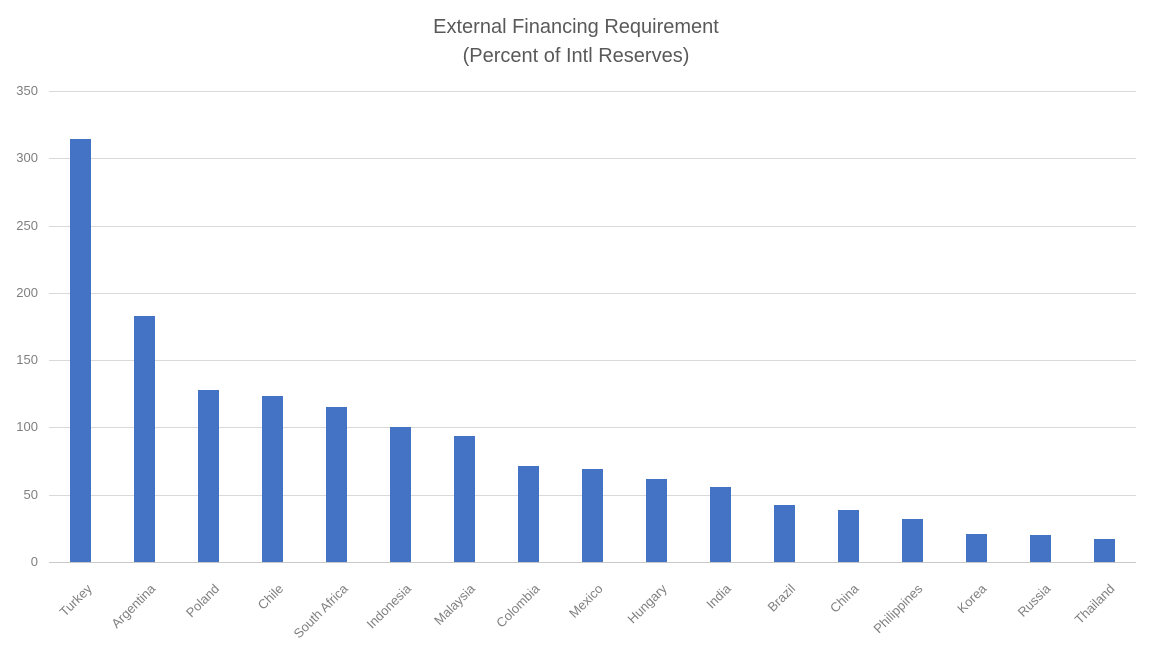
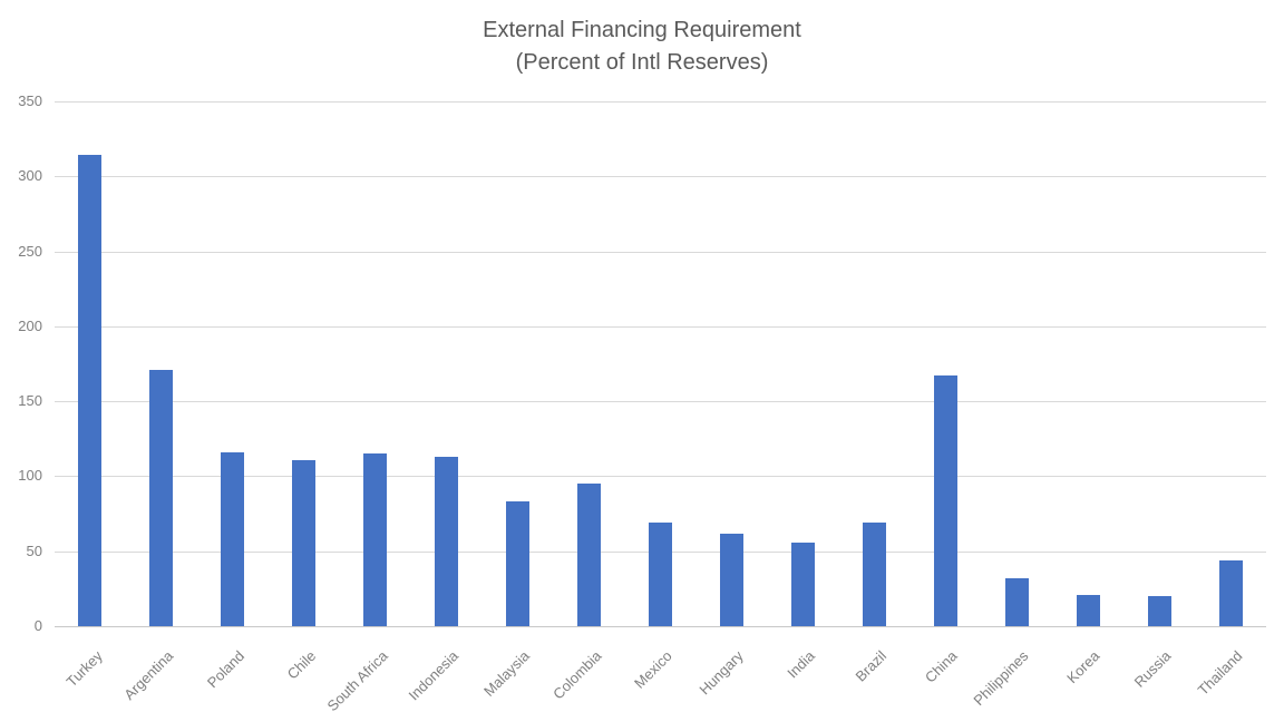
Argentina: 183 -> 171
Poland: 128 -> 116
Chile: 123 -> 111
Indonesia: 100 -> 113
Malaysia: 94 -> 83
Colombia: 71 -> 95
Brazil: 42 -> 69
China: 39 -> 167
Thailand: 17 -> 44
